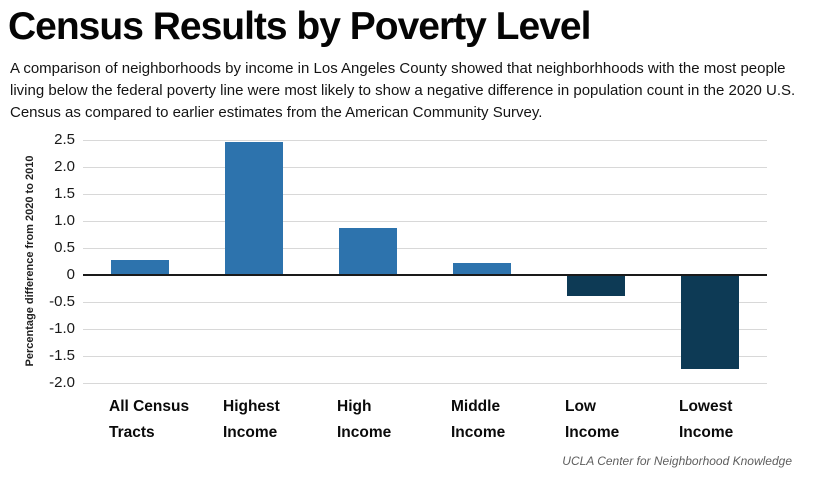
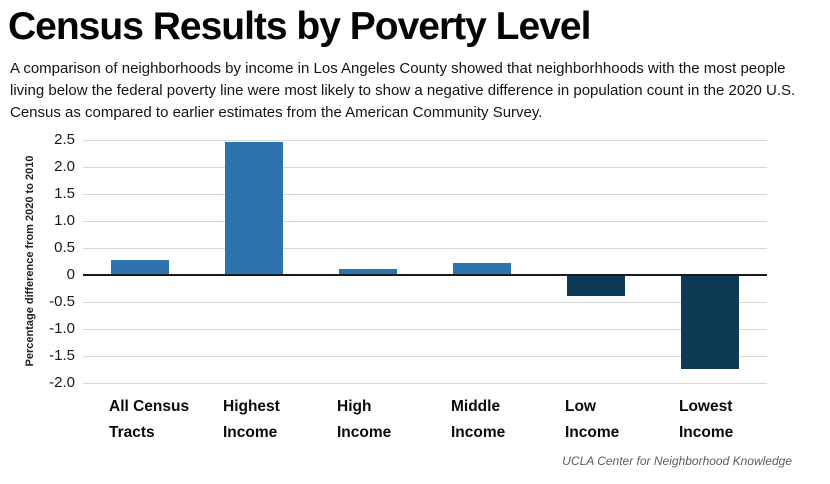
High Income: 0.8 -> 0.1
